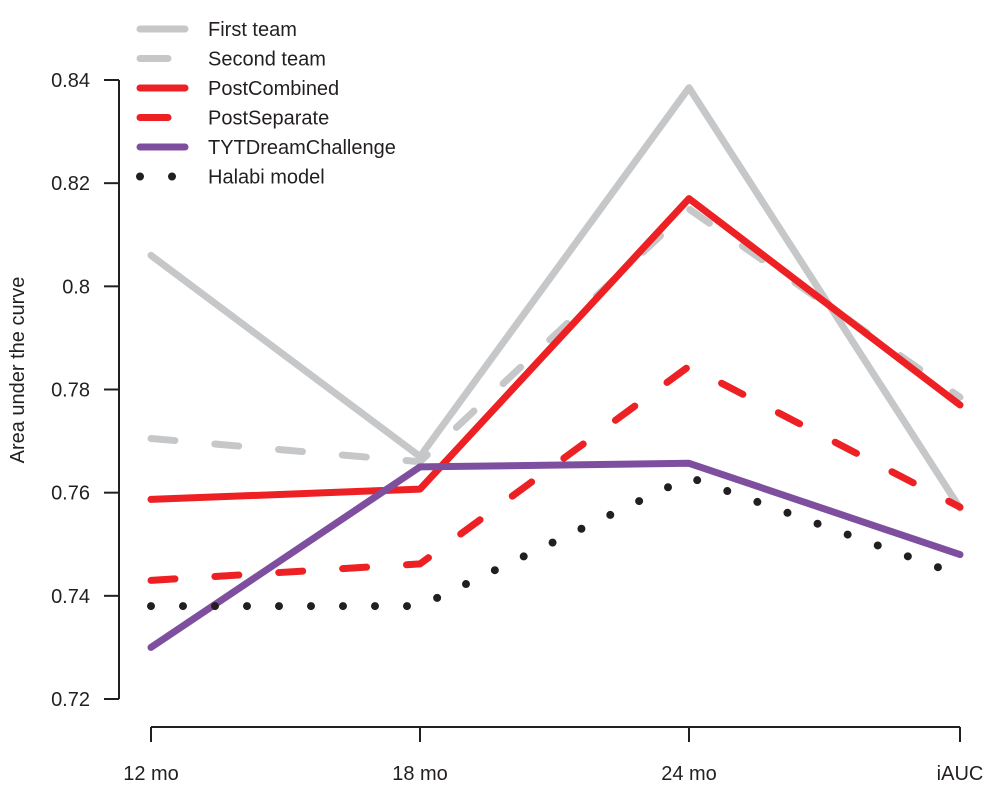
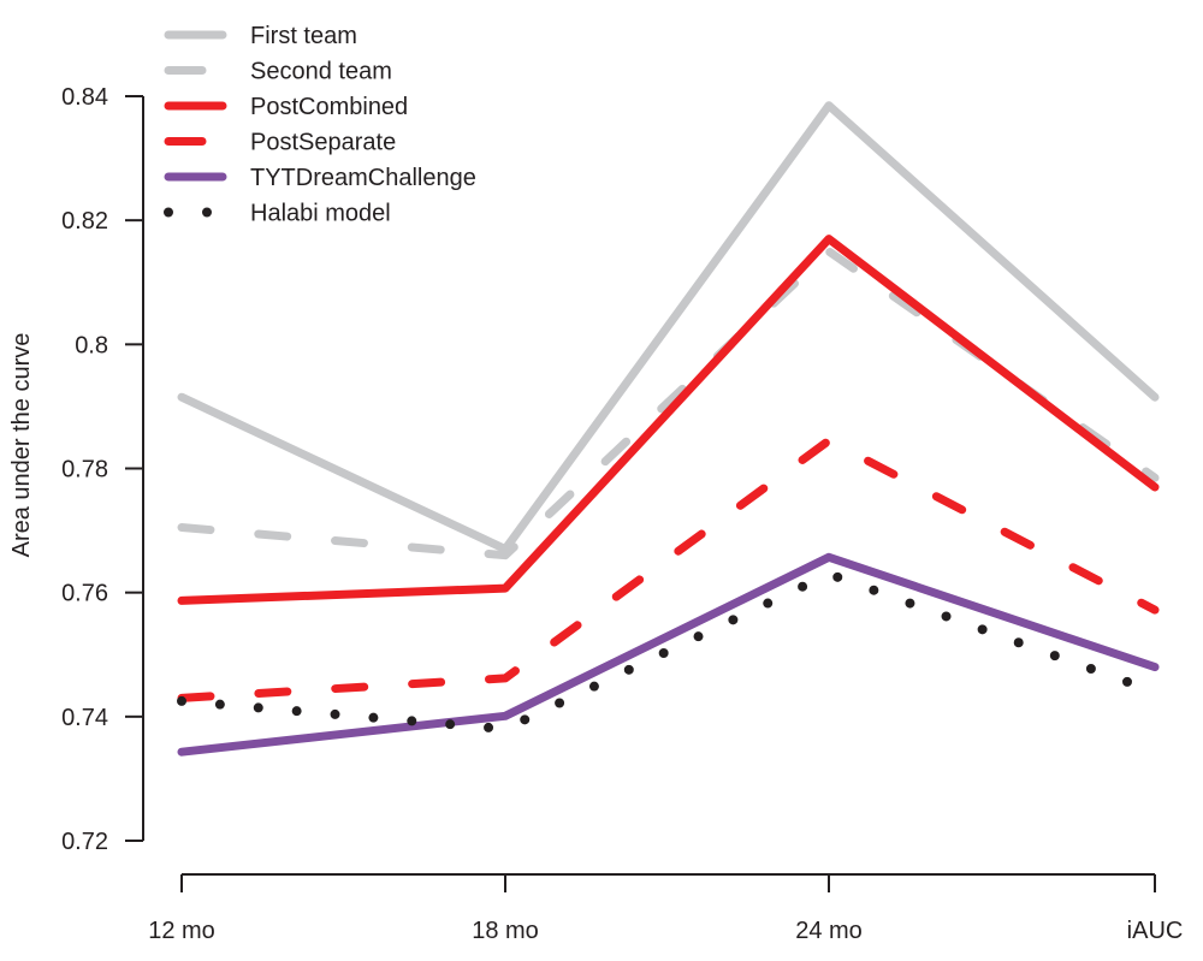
First team/12 mo: 0.806 -> 0.791
TYTDreamChallenge/12 mo: 0.730 -> 0.734
Halabi model/12 mo: 0.738 -> 0.743
TYTDreamChallenge/18 mo: 0.765 -> 0.740
First team/iAUC: 0.757 -> 0.791
